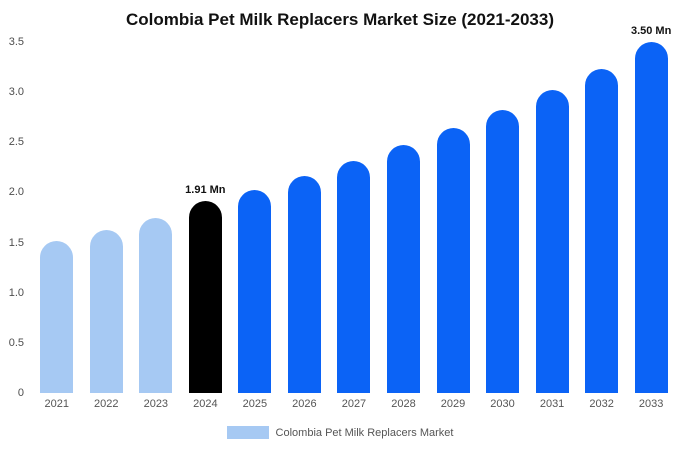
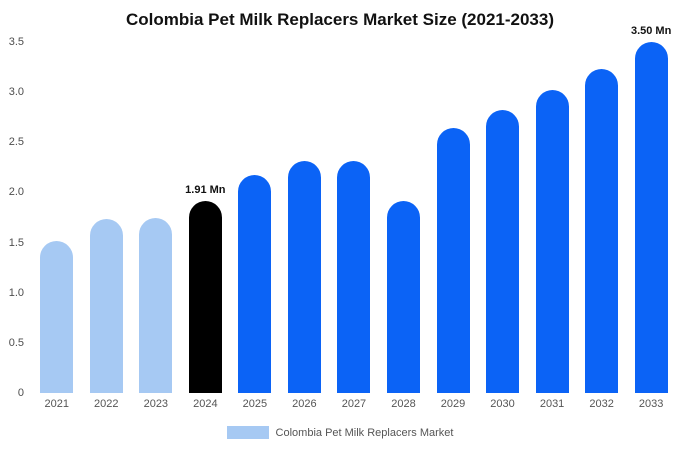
2022: 1.63 -> 1.74
2025: 2.02 -> 2.17
2026: 2.16 -> 2.31
2028: 2.47 -> 1.91
